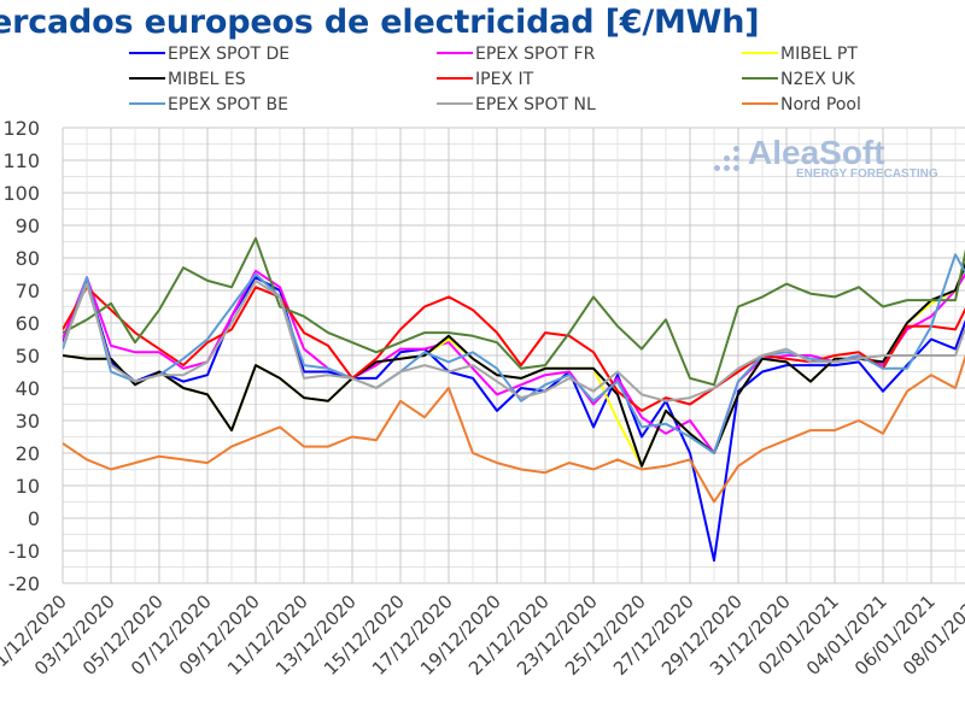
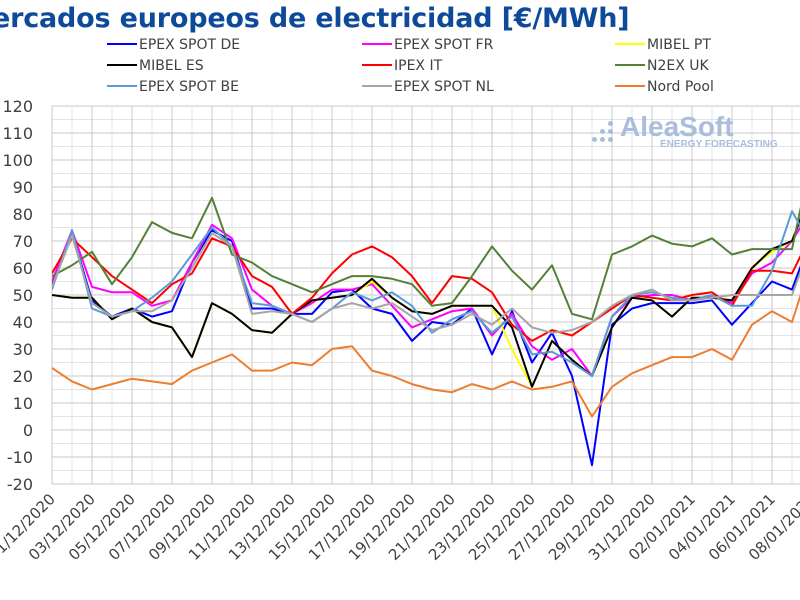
Nord Pool/15/12/2020: 36 -> 30
Nord Pool/17/12/2020: 40 -> 22
